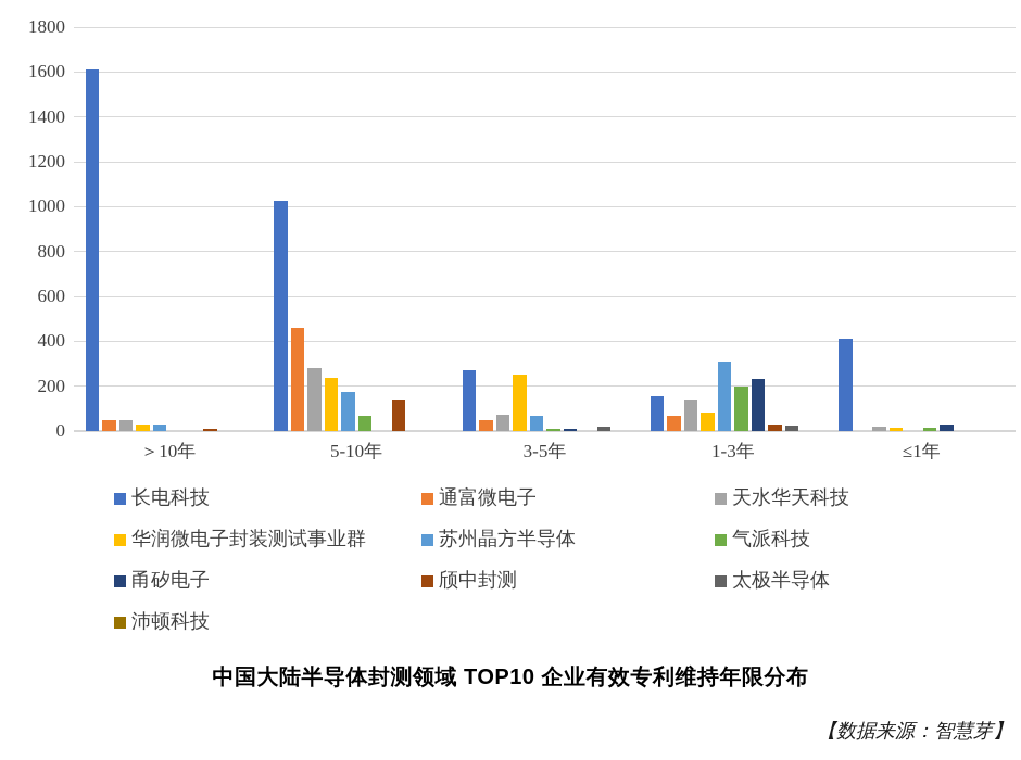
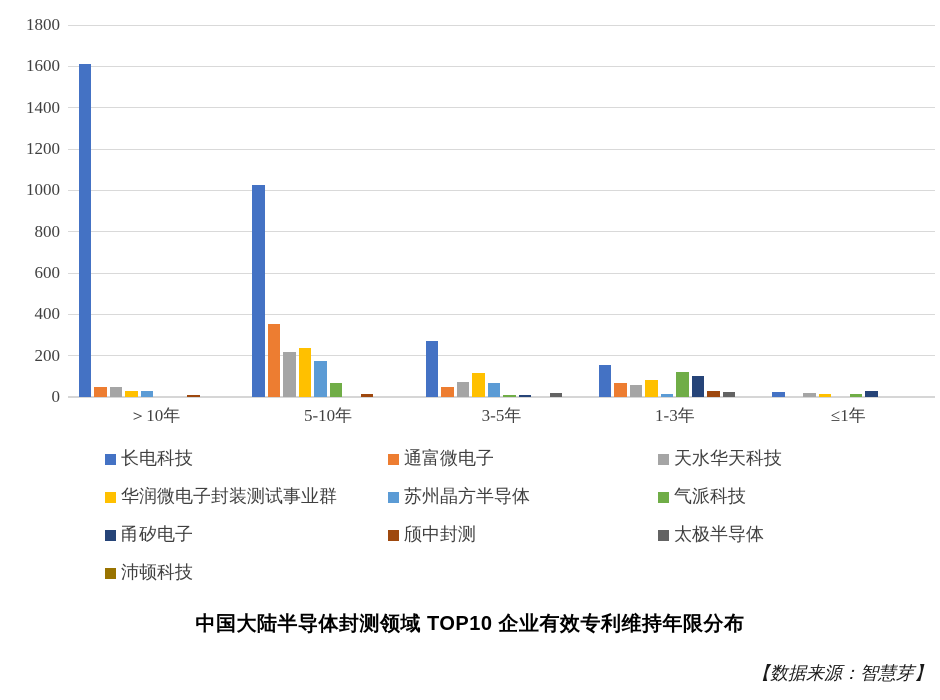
通富微电子/5-10年: 460 -> 360
天水华天科技/5-10年: 280 -> 220
颀中封测/5-10年: 140 -> 20
华润微电子封装测试事业群/3-5年: 250 -> 120
天水华天科技/1-3年: 140 -> 60
苏州晶方半导体/1-3年: 310 -> 20
气派科技/1-3年: 200 -> 120
甬矽电子/1-3年: 230 -> 100
长电科技/≤1年: 410 -> 20
